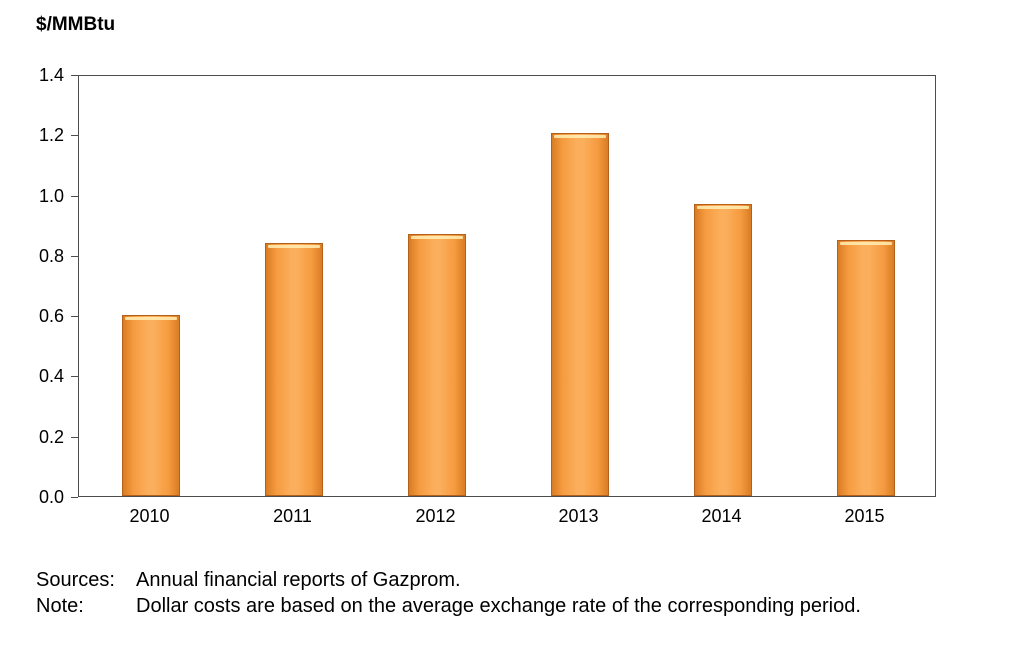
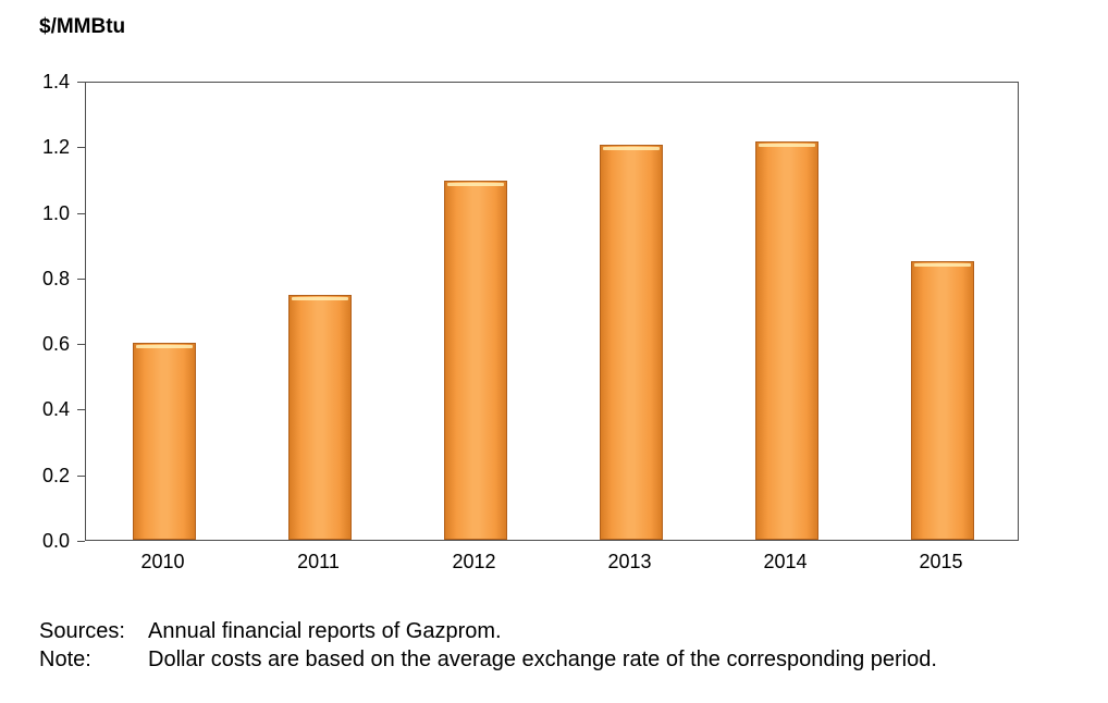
2011: 0.84 -> 0.74
2012: 0.87 -> 1.09
2014: 0.97 -> 1.22
